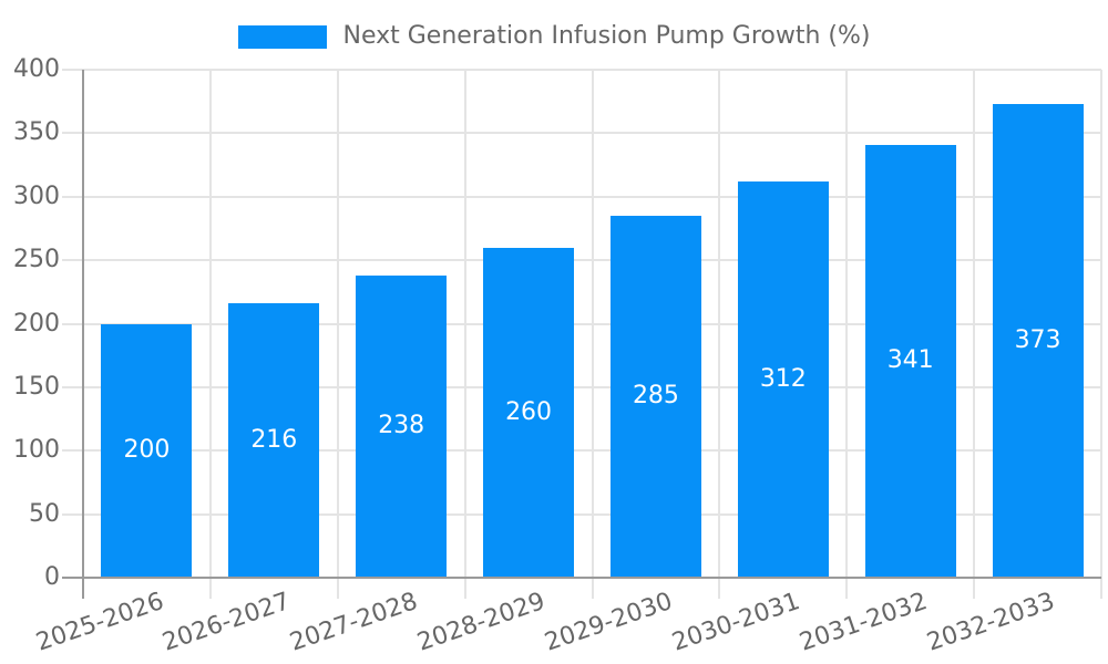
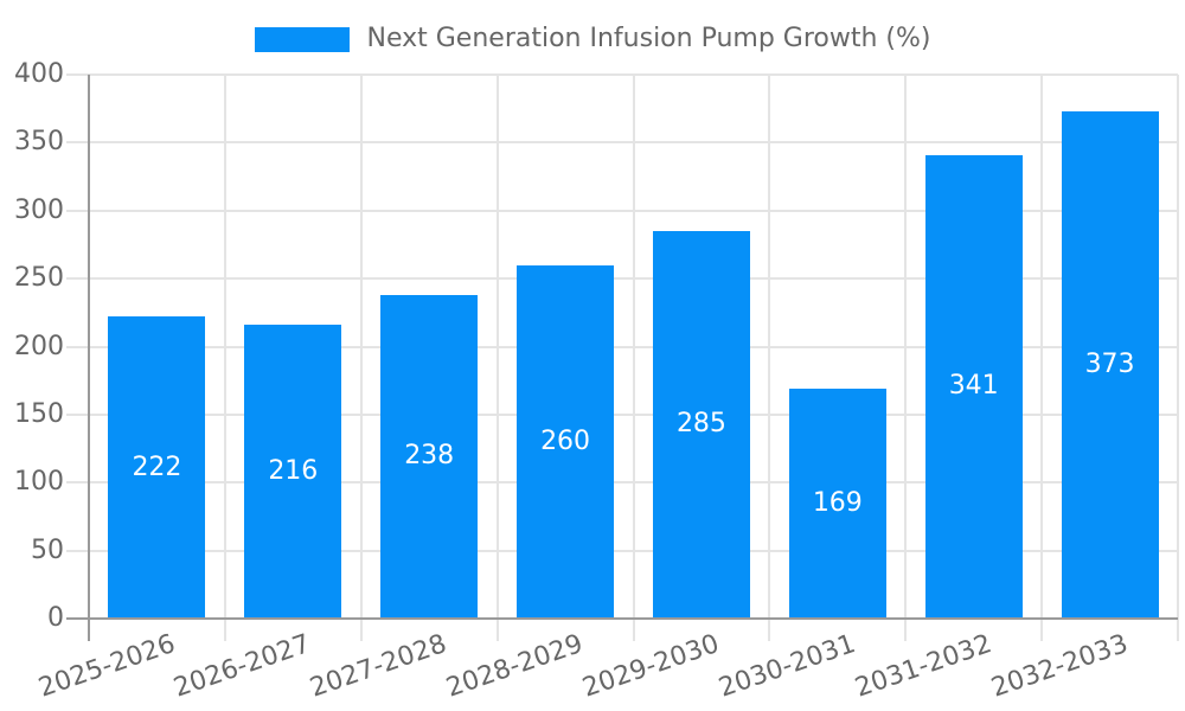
2025-2026: 200 -> 222
2030-2031: 312 -> 169
